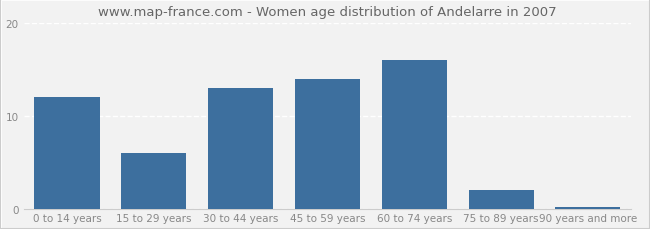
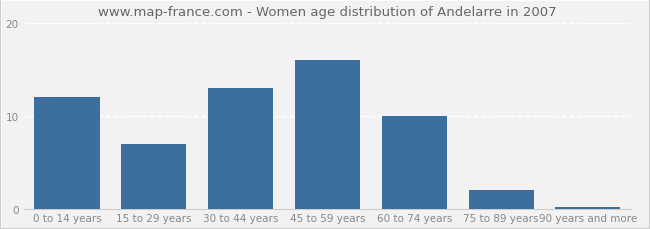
15 to 29 years: 6.0 -> 7.0
45 to 59 years: 14.0 -> 16.0
60 to 74 years: 16.0 -> 10.0
